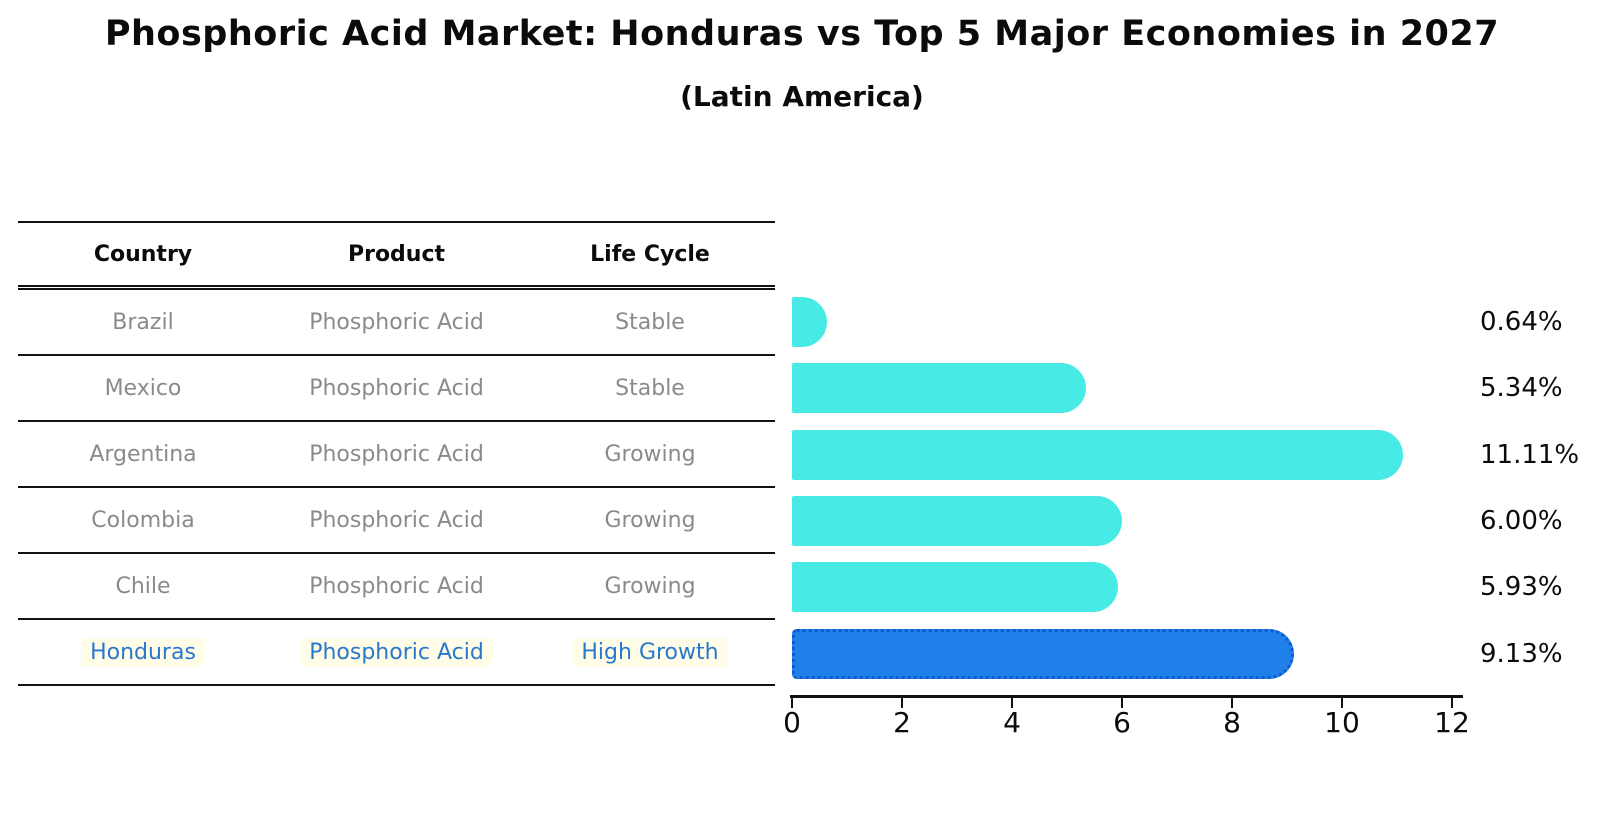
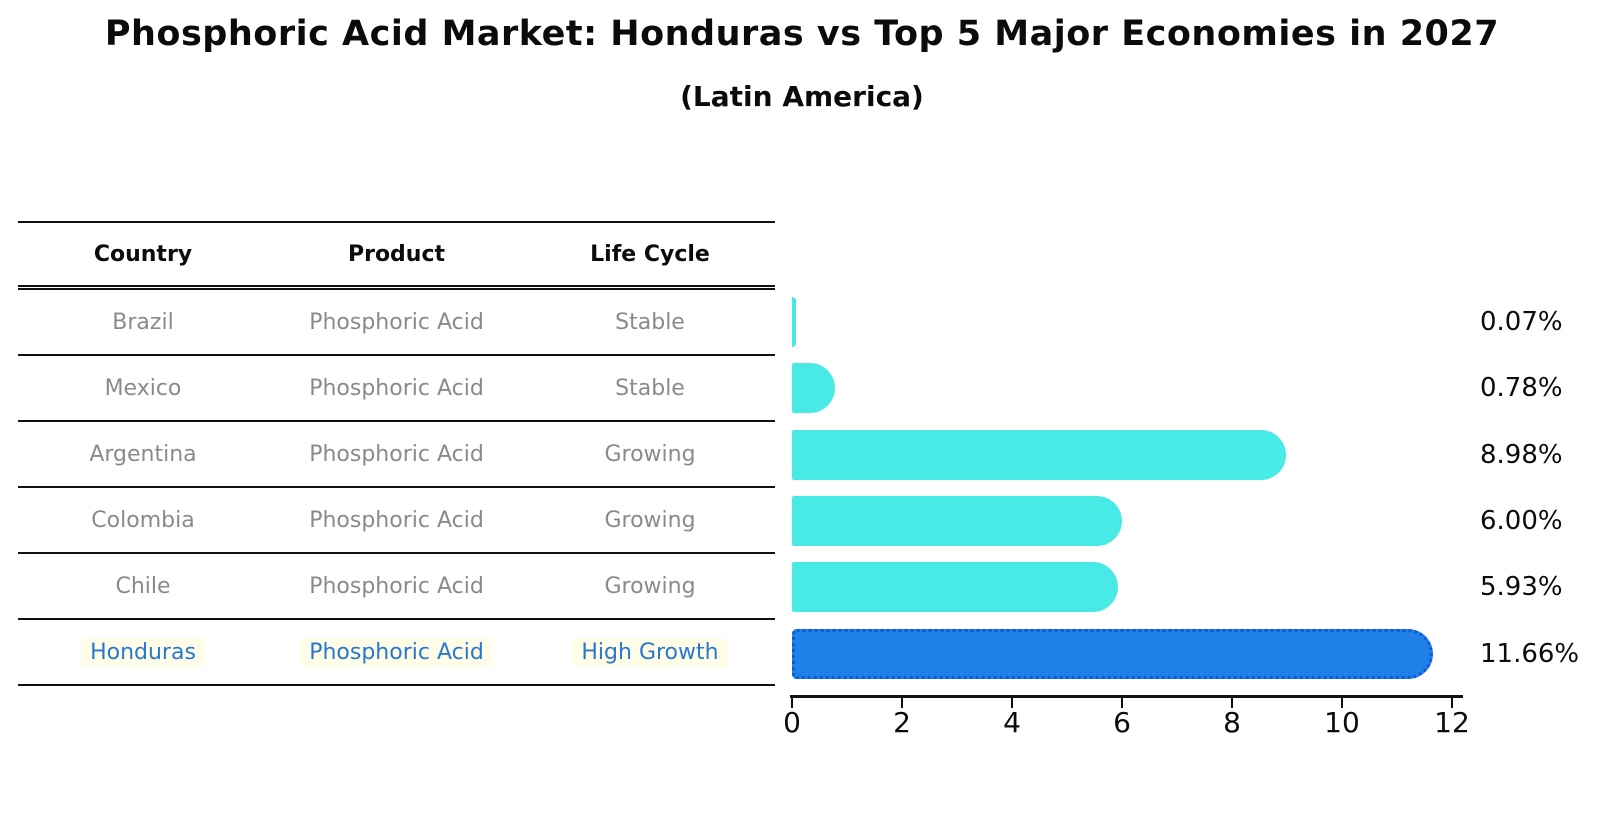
Brazil: 0.64% -> 0.07%
Mexico: 5.34% -> 0.78%
Argentina: 11.11% -> 8.98%
Honduras: 9.13% -> 11.66%
